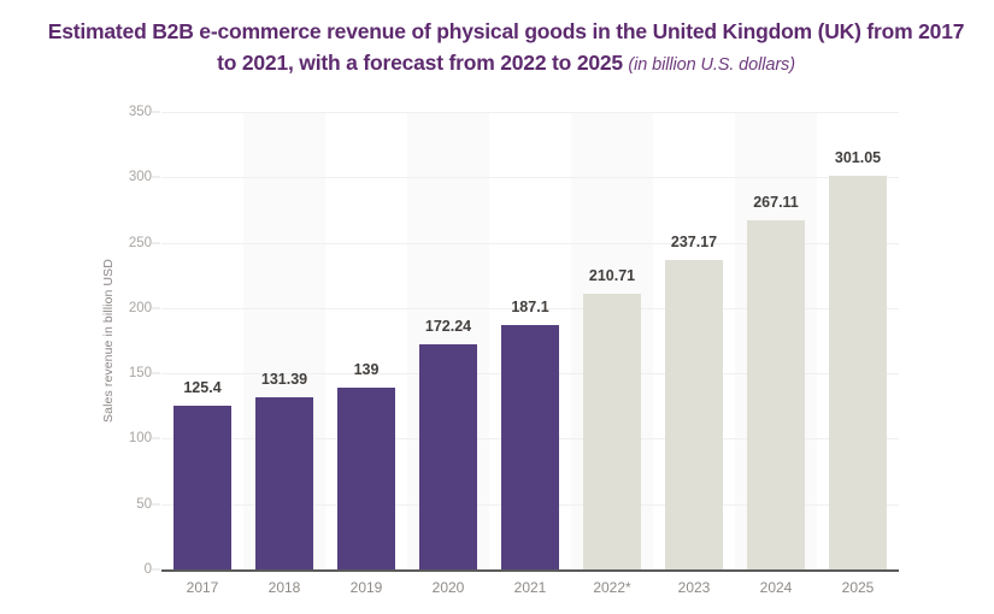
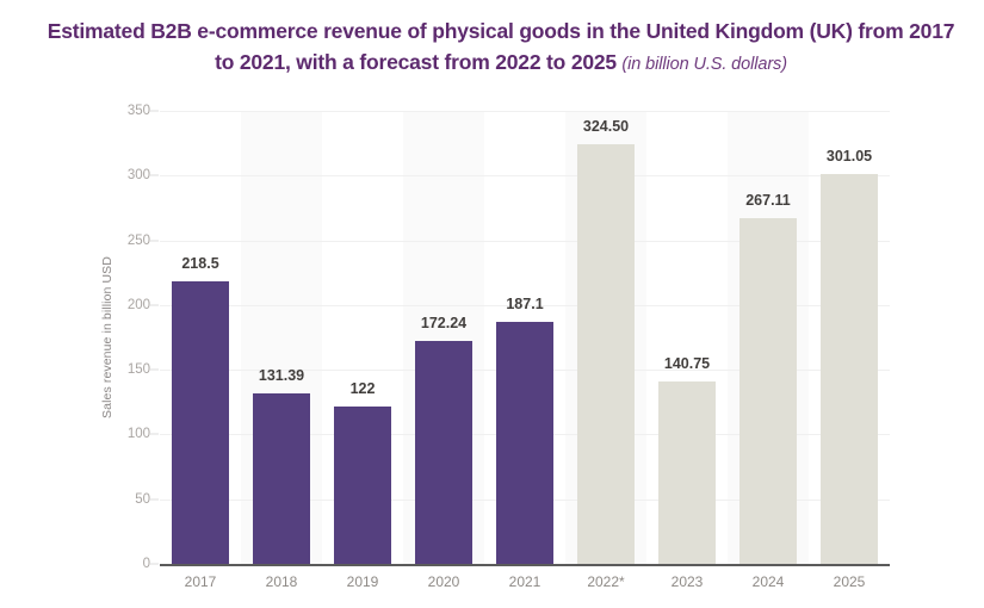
2017: 125.4 -> 218.5
2019: 139 -> 122
2022*: 210.71 -> 324.50
2023: 237.17 -> 140.75
